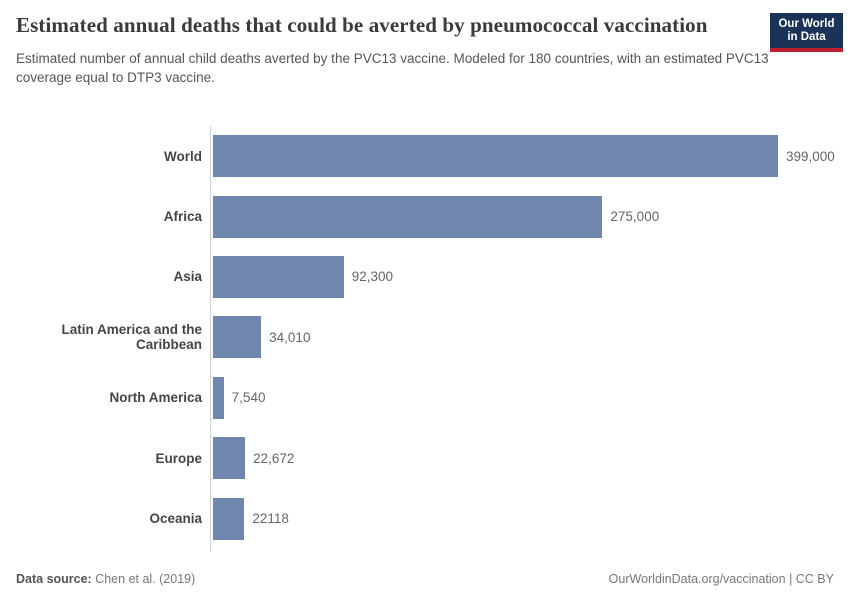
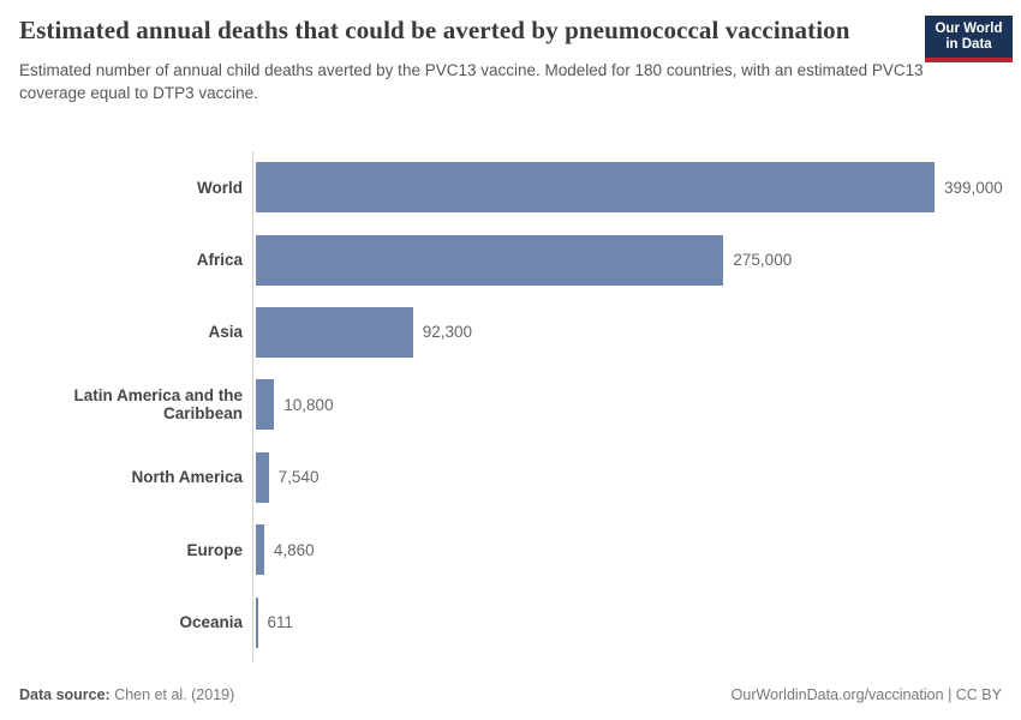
Latin America and the Caribbean: 34,010 -> 10,800
Europe: 22,672 -> 4,860
Oceania: 22118 -> 611
